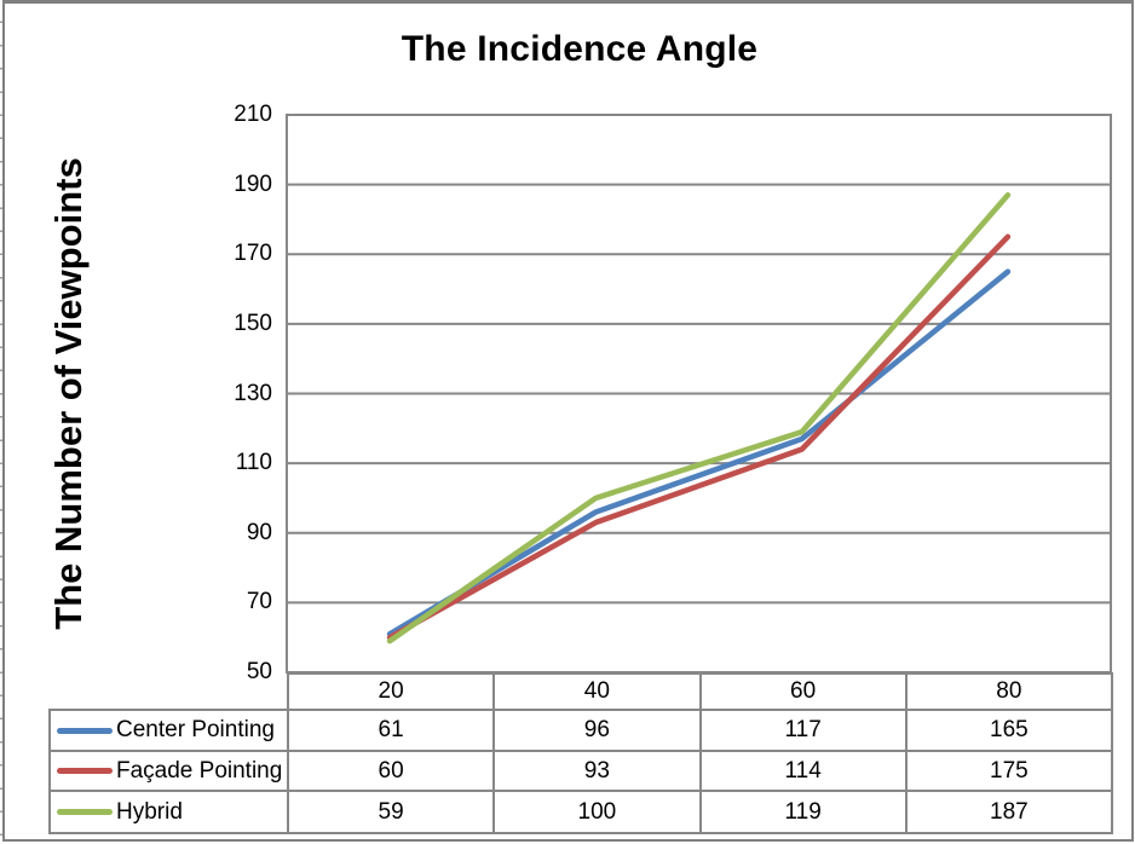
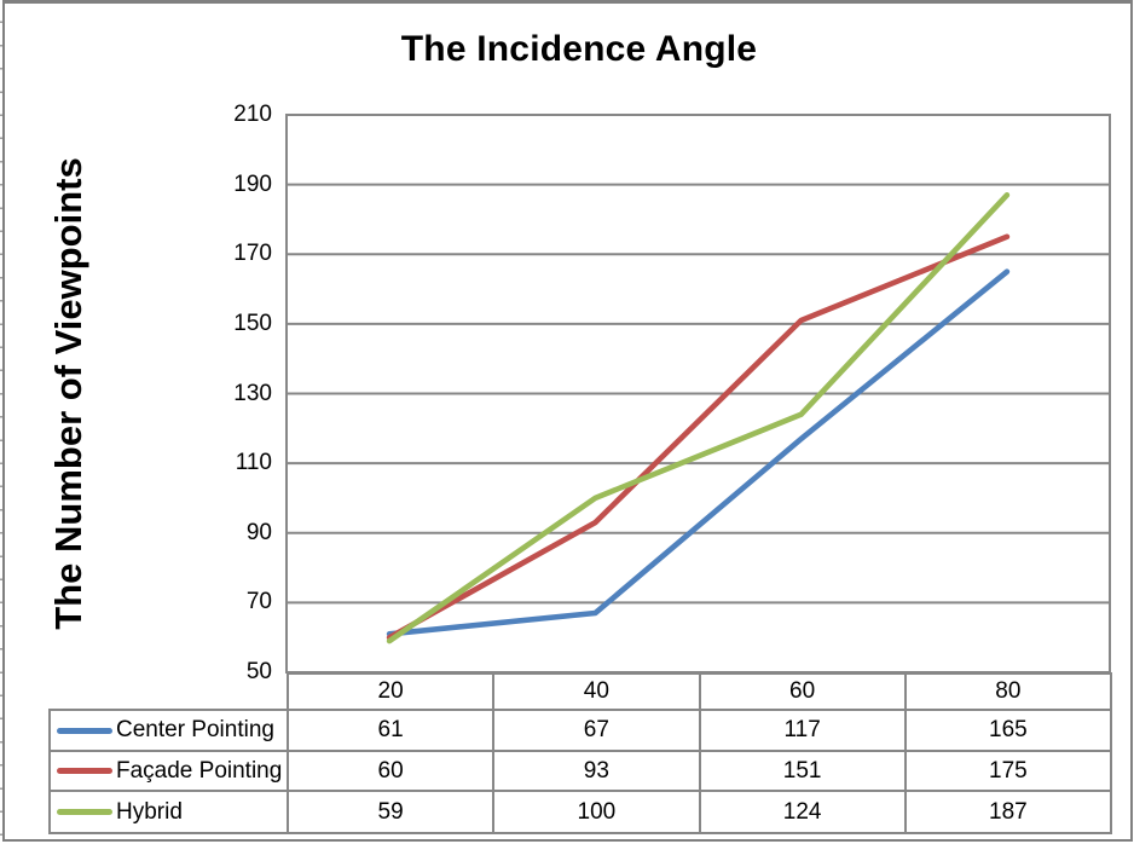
Center Pointing/40: 96 -> 67
Façade Pointing/60: 114 -> 151
Hybrid/60: 119 -> 124
